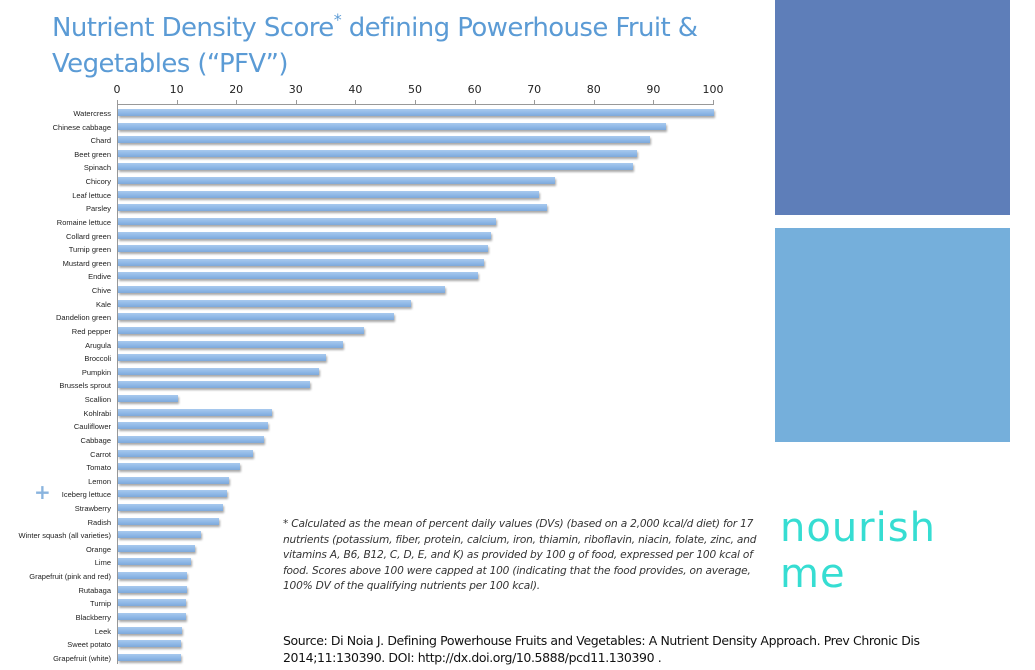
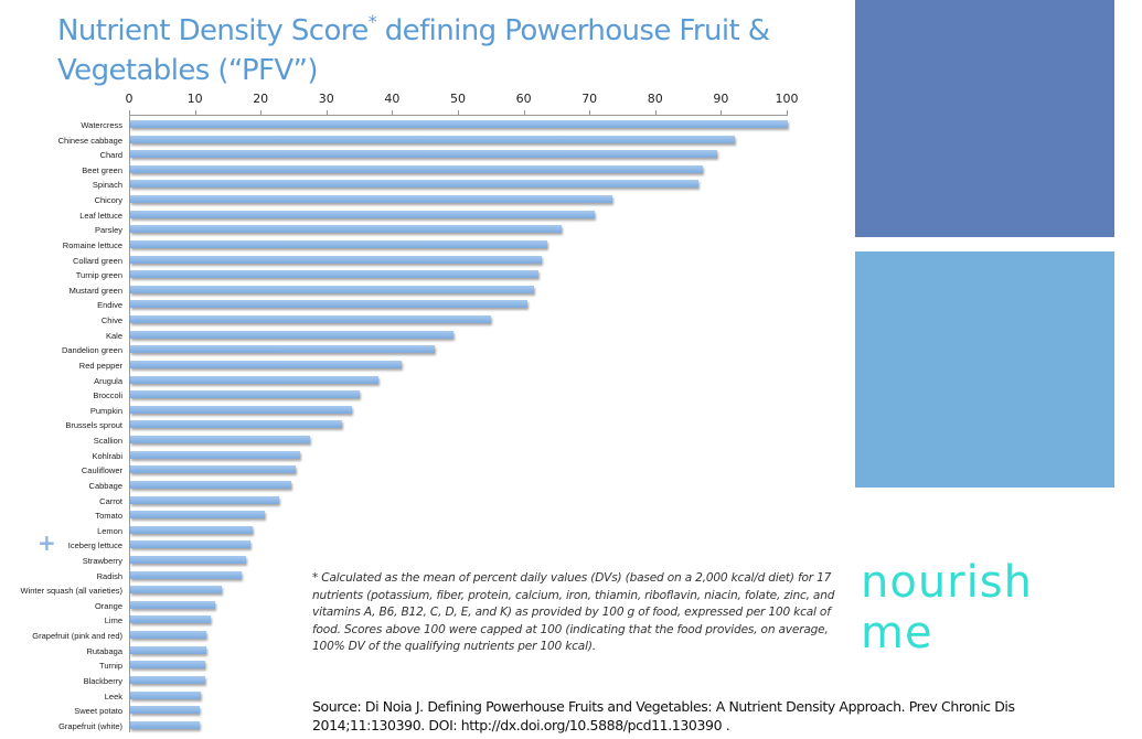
Parsley: 72 -> 66
Scallion: 10 -> 27
